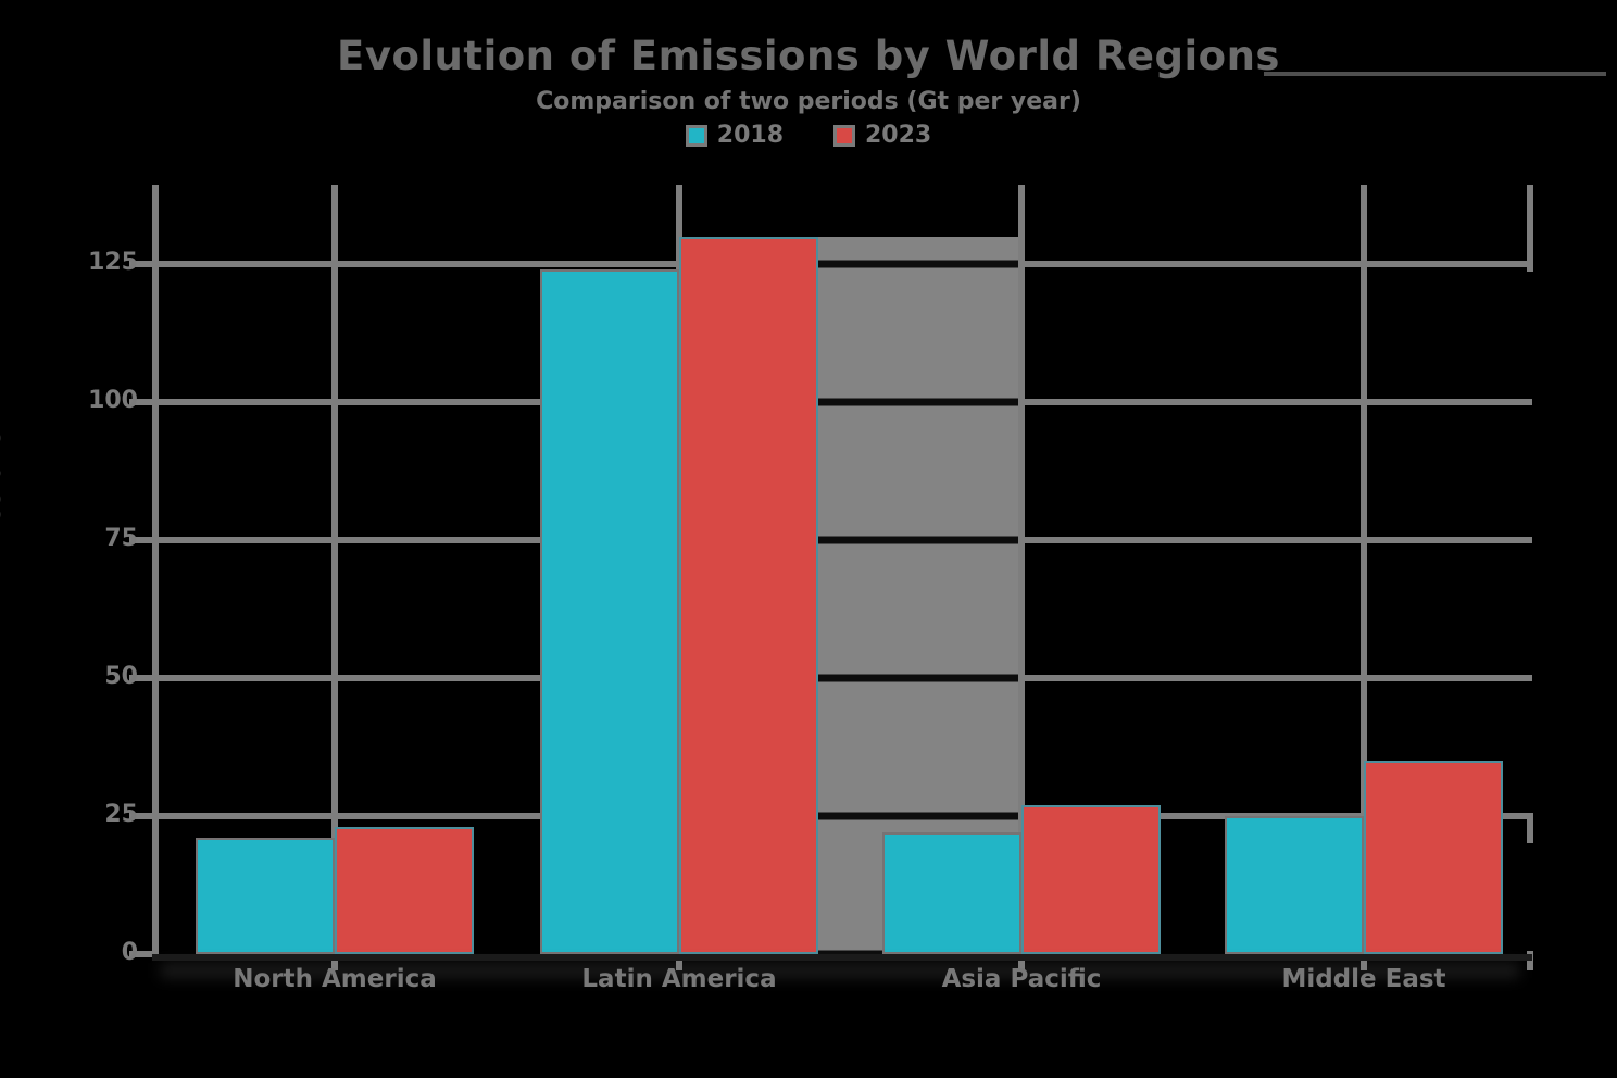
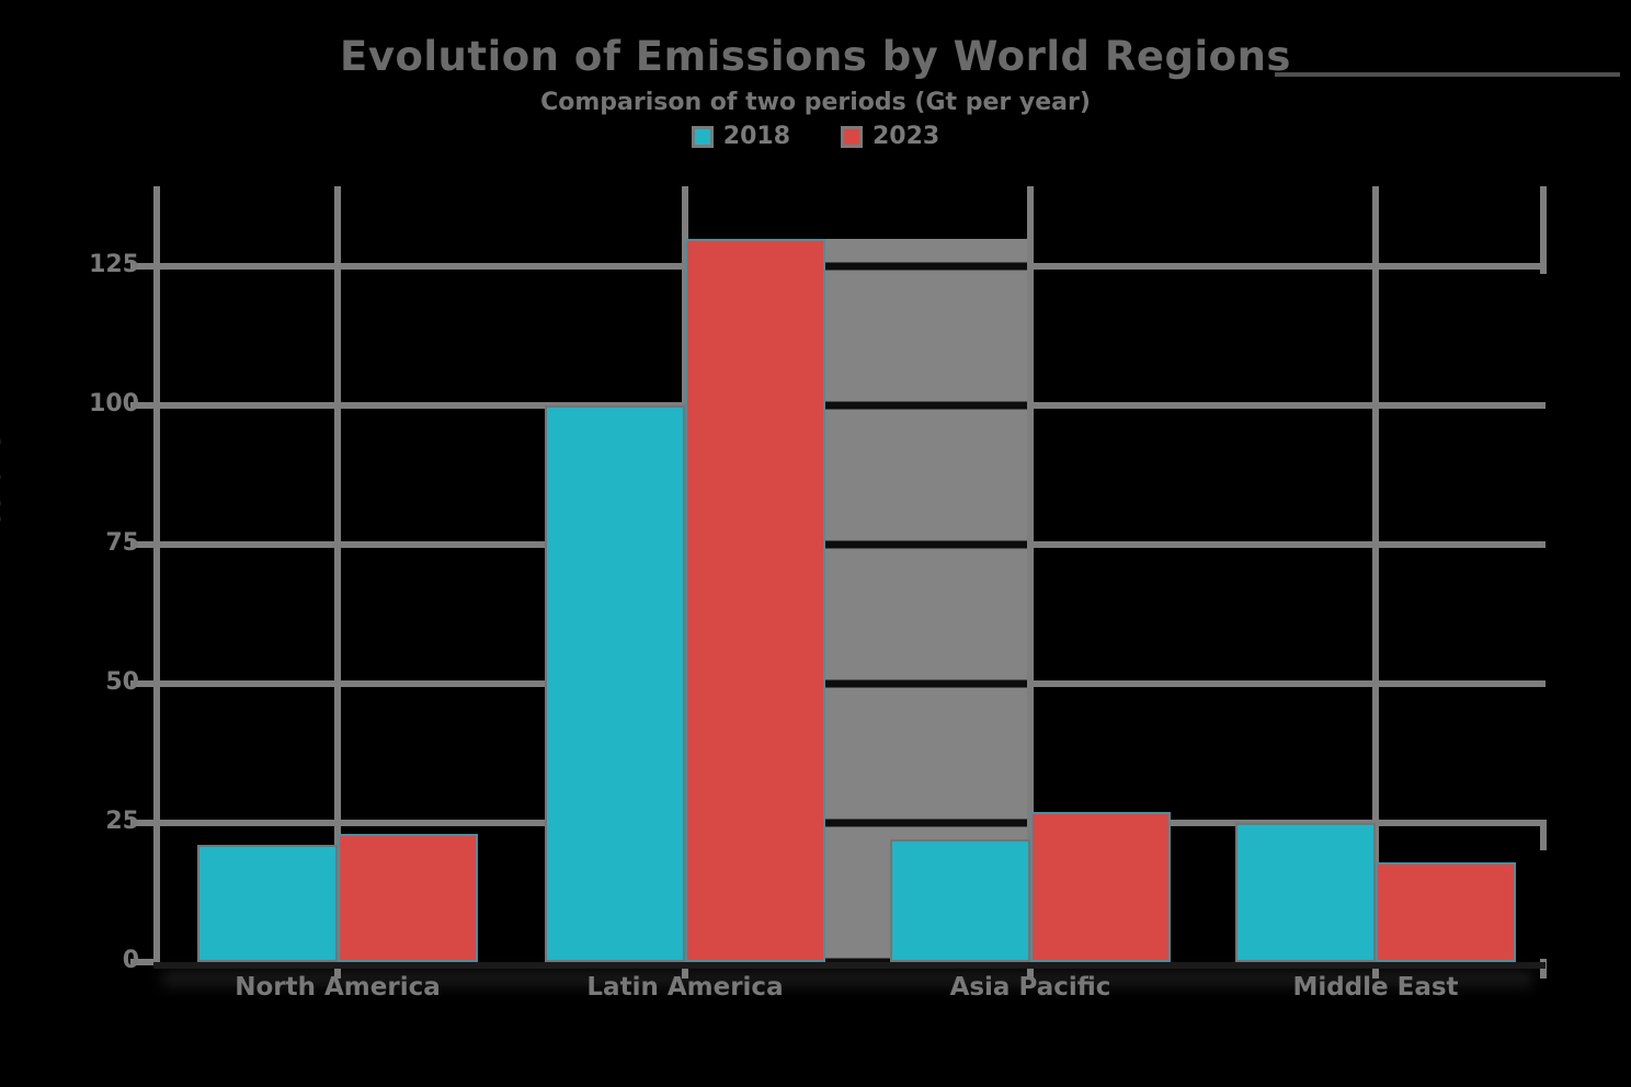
2018/Latin America: 124 -> 100
2023/Middle East: 35 -> 18
